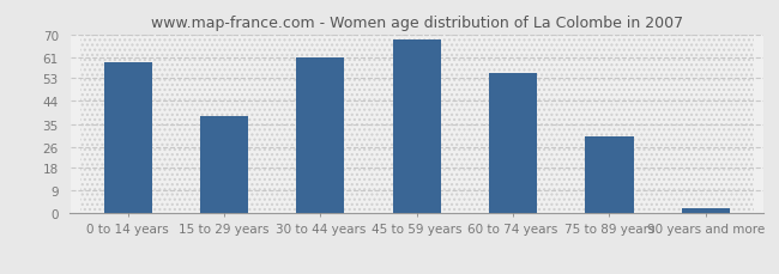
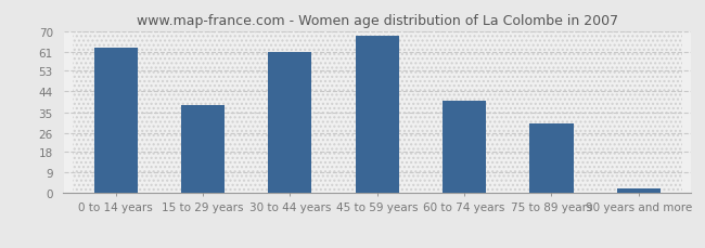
0 to 14 years: 59 -> 63
60 to 74 years: 55 -> 40
